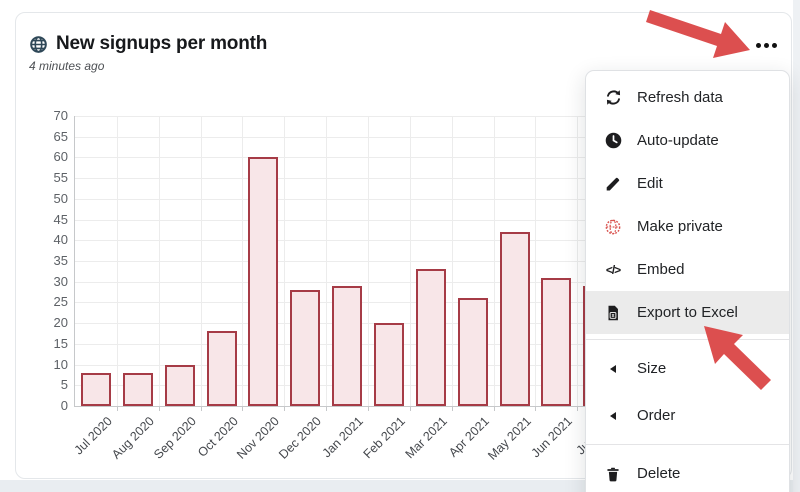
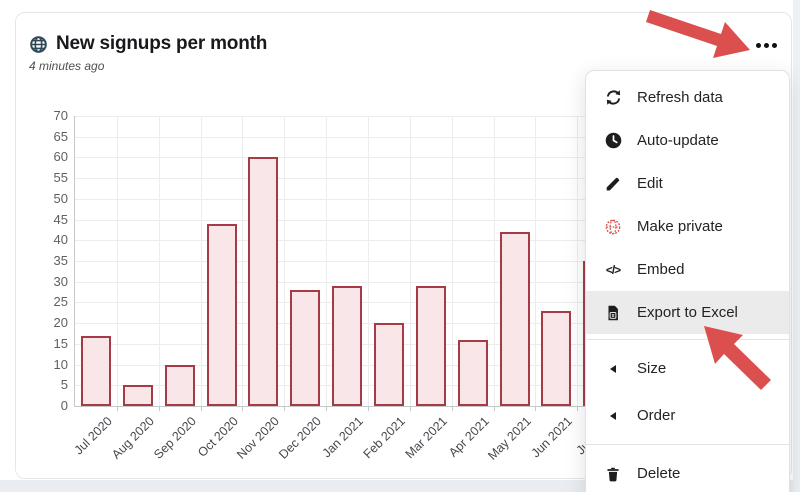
Jul 2020: 8 -> 17
Aug 2020: 8 -> 5
Oct 2020: 18 -> 44
Mar 2021: 33 -> 29
Apr 2021: 26 -> 16
Jun 2021: 31 -> 23
Jul 2021: 29 -> 35
